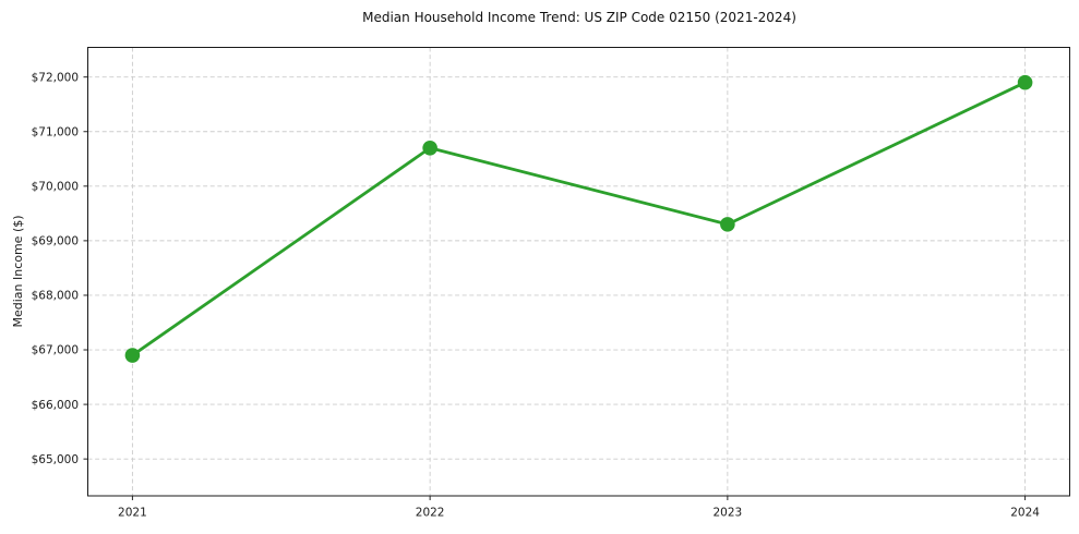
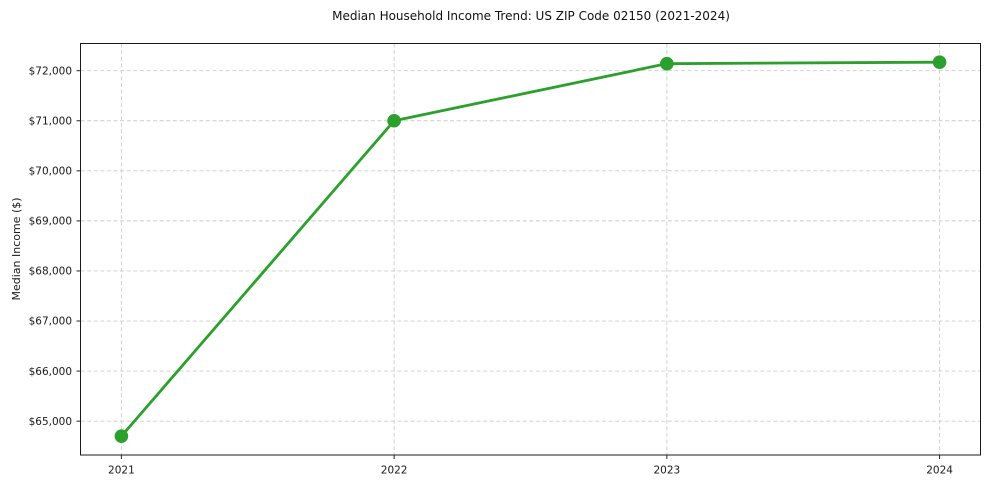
2021: $66900 -> $64700
2022: $70700 -> $71000
2023: $69300 -> $72100
2024: $71900 -> $72200
